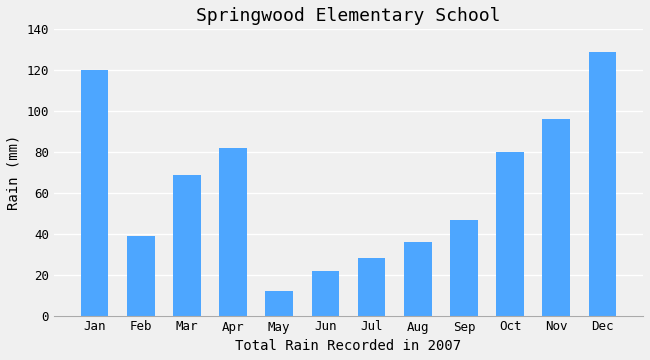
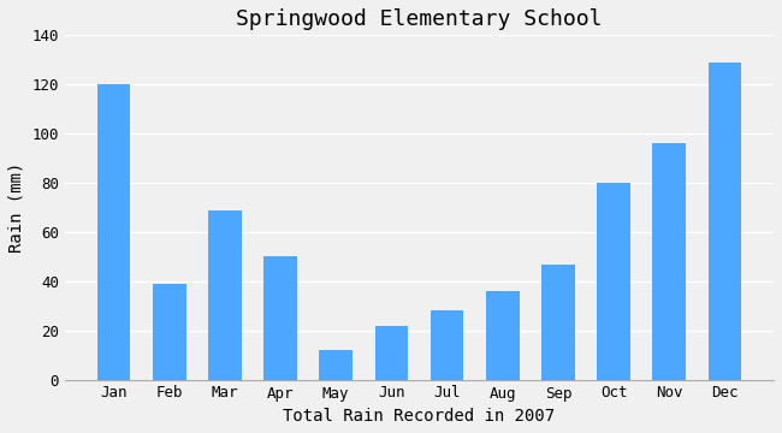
Apr: 82 -> 50
